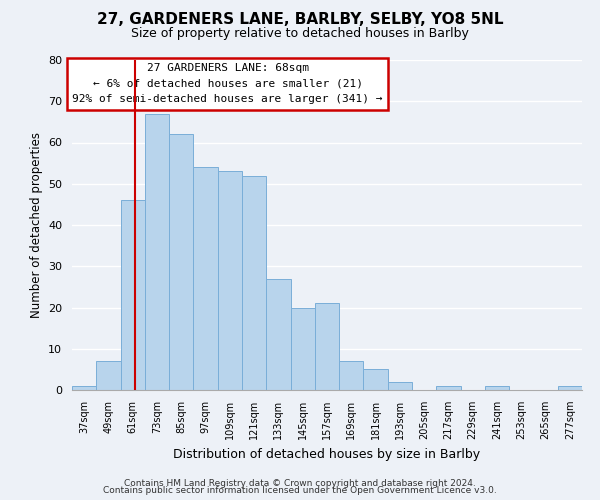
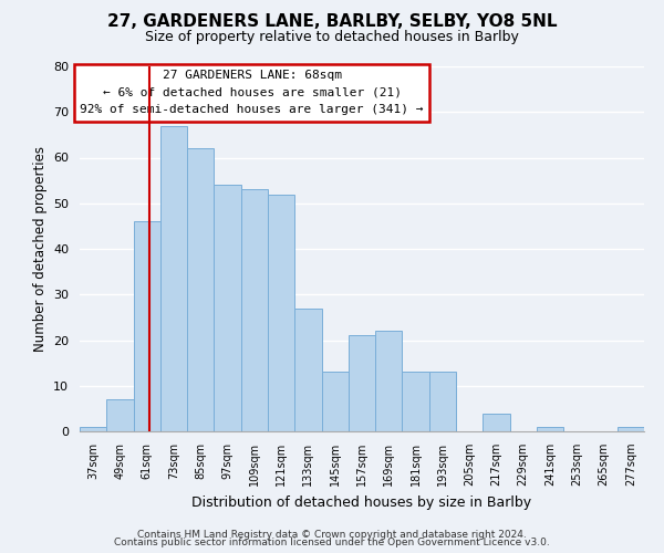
145sqm: 20 -> 13
169sqm: 7 -> 22
181sqm: 5 -> 13
193sqm: 2 -> 13
217sqm: 1 -> 4
